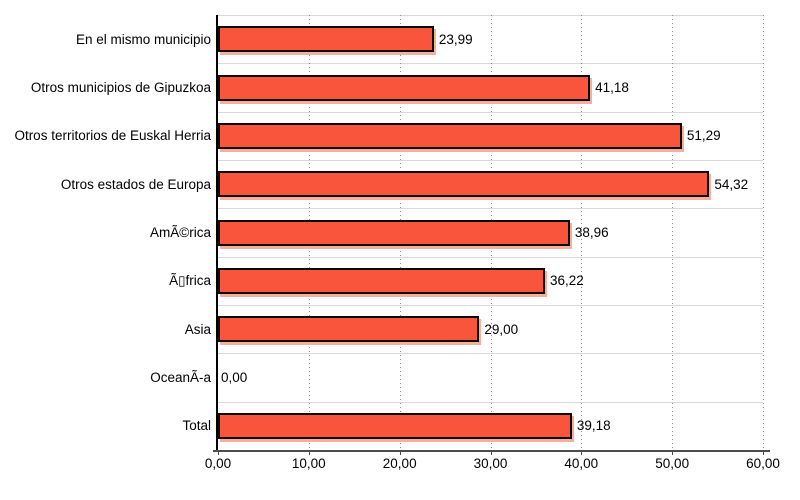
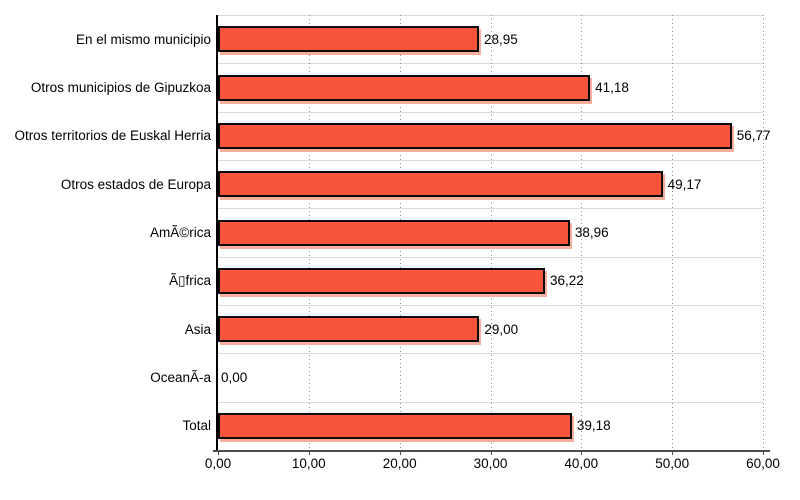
En el mismo municipio: 23,99 -> 28,95
Otros territorios de Euskal Herria: 51,29 -> 56,77
Otros estados de Europa: 54,32 -> 49,17
